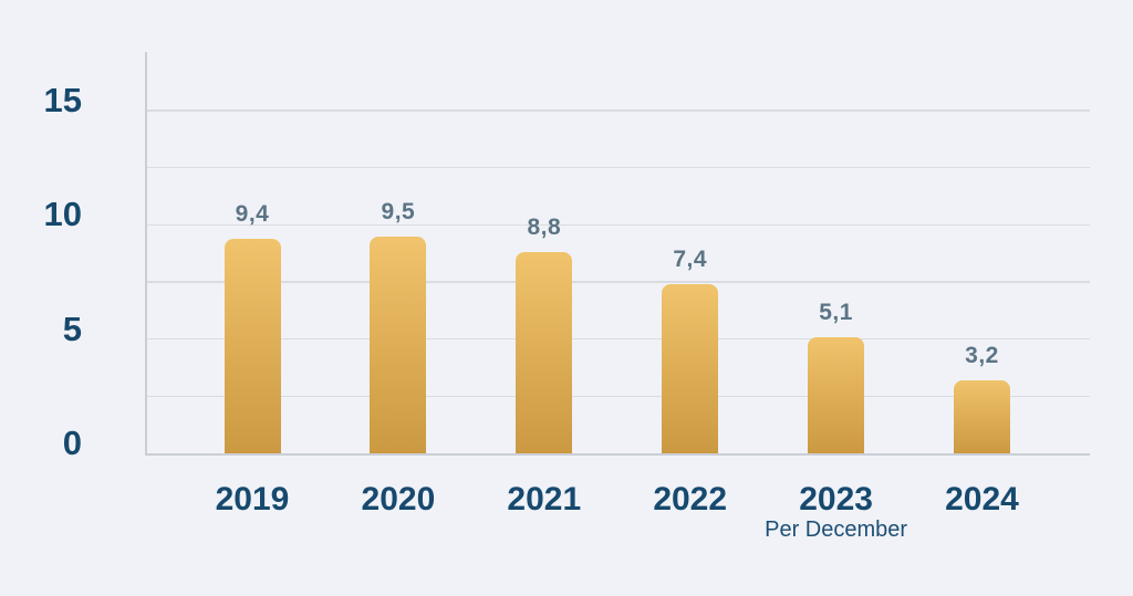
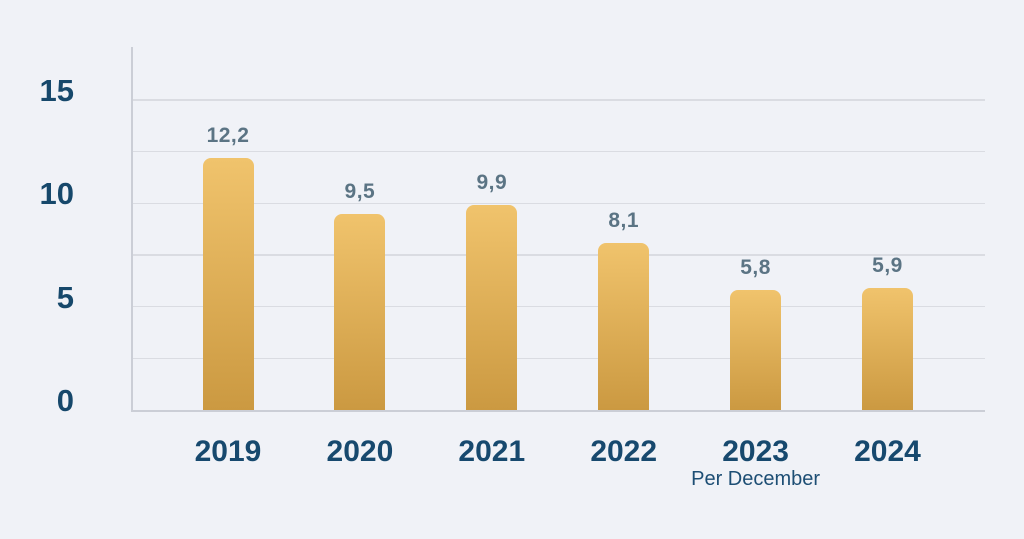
2019: 9,4 -> 12,2
2021: 8,8 -> 9,9
2022: 7,4 -> 8,1
2023: 5,1 -> 5,8
2024: 3,2 -> 5,9
